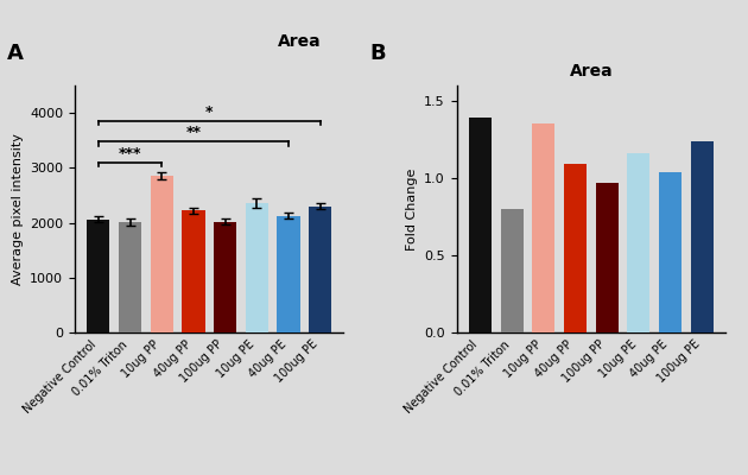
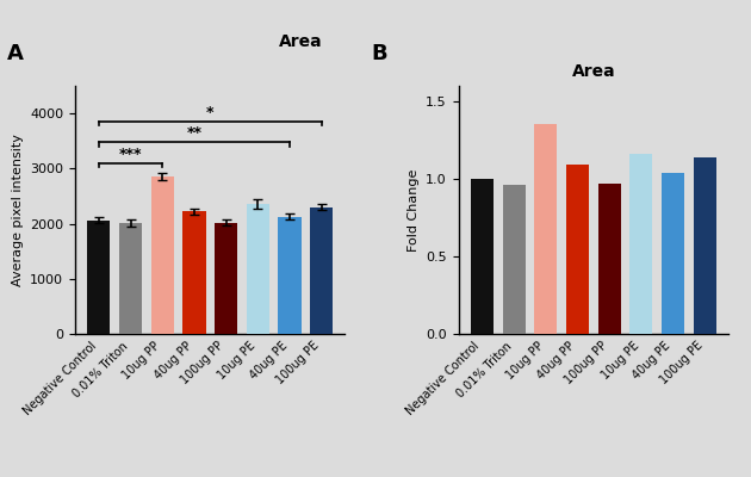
Area/Negative Control: 1.39 -> 1.00
Area/0.01% Triton: 0.80 -> 0.96
Area/100ug PE: 1.24 -> 1.14
